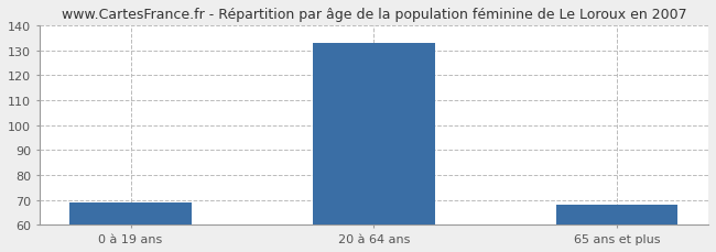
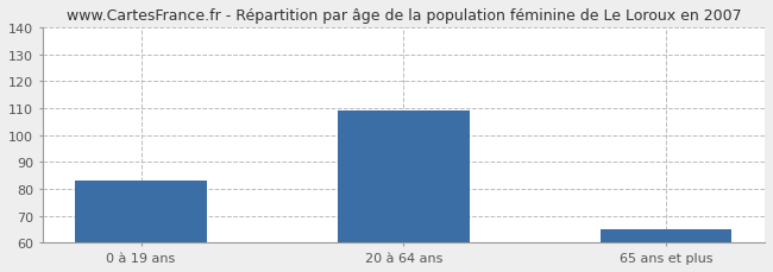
0 à 19 ans: 69 -> 83
20 à 64 ans: 133 -> 109
65 ans et plus: 68 -> 65
